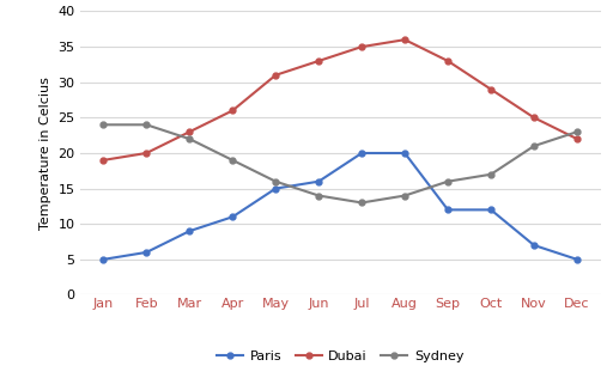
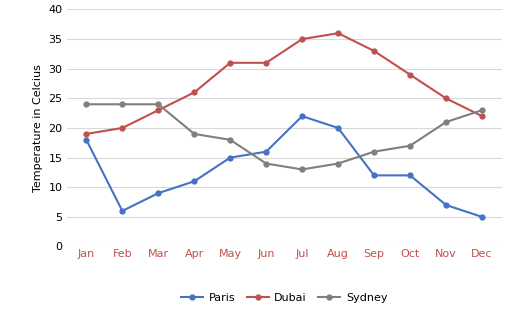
Paris/Jan: 5 -> 18
Sydney/Mar: 22 -> 24
Sydney/May: 16 -> 18
Dubai/Jun: 33 -> 31
Paris/Jul: 20 -> 22
